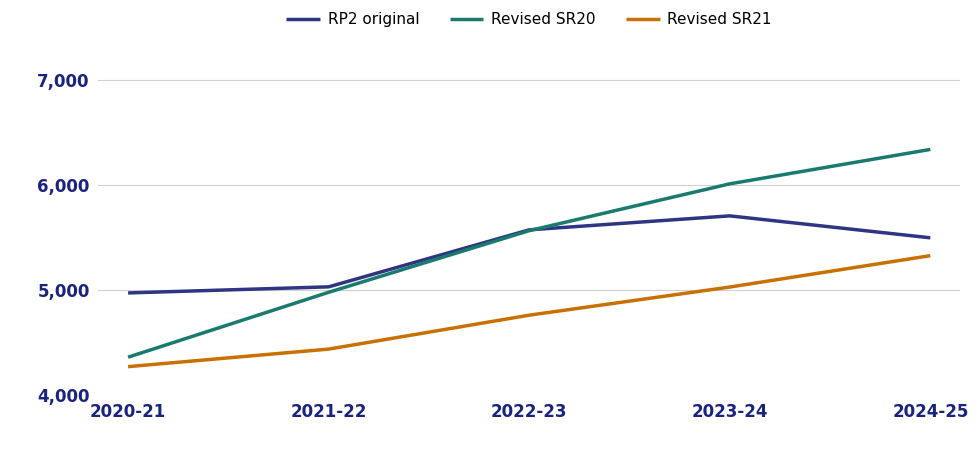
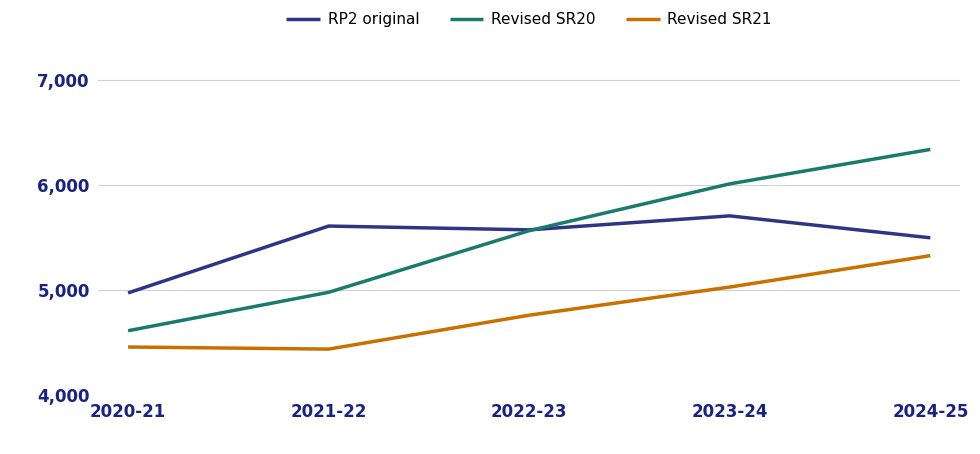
Revised SR20/2020-21: 4,360 -> 4,610
Revised SR21/2020-21: 4,270 -> 4,460
RP2 original/2021-22: 5,030 -> 5,610
